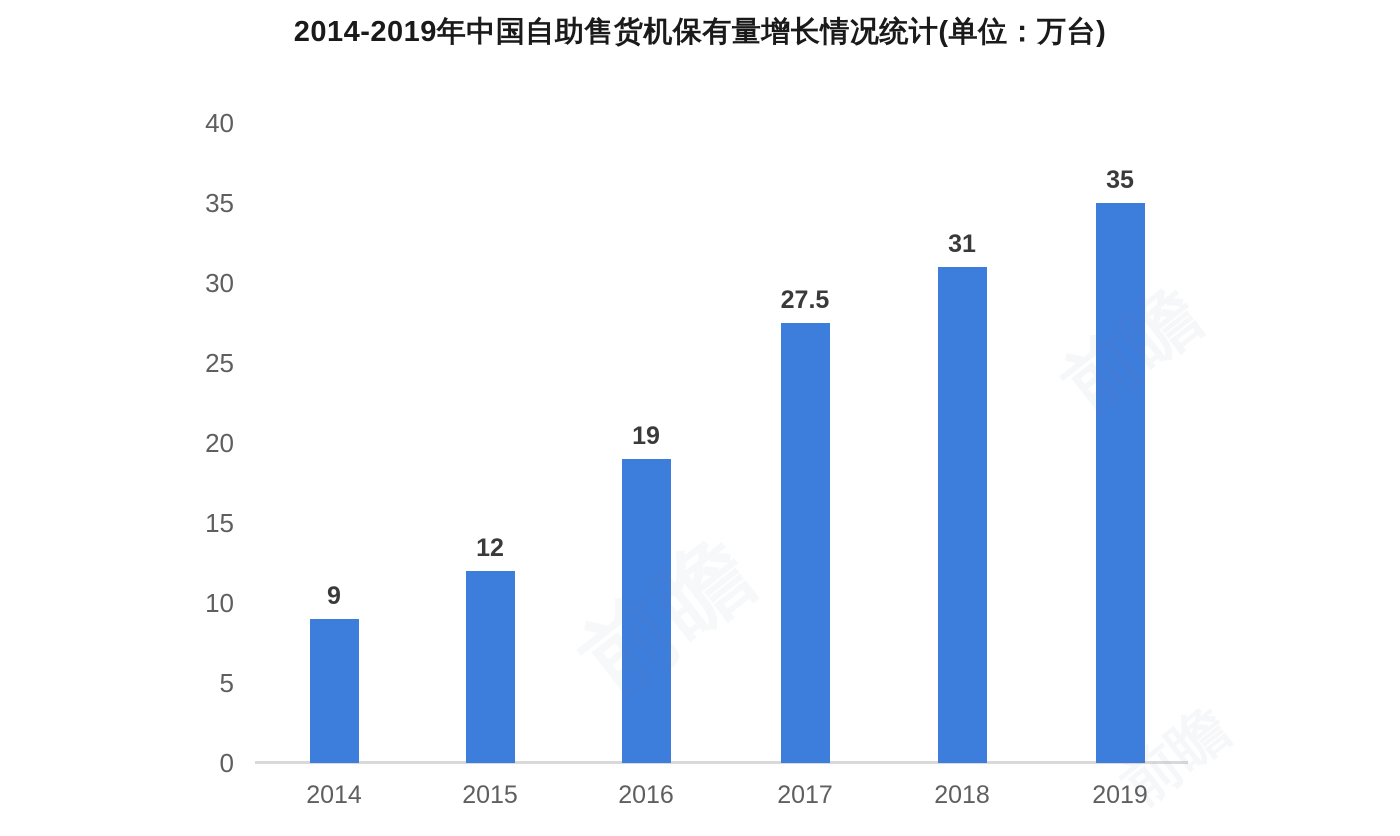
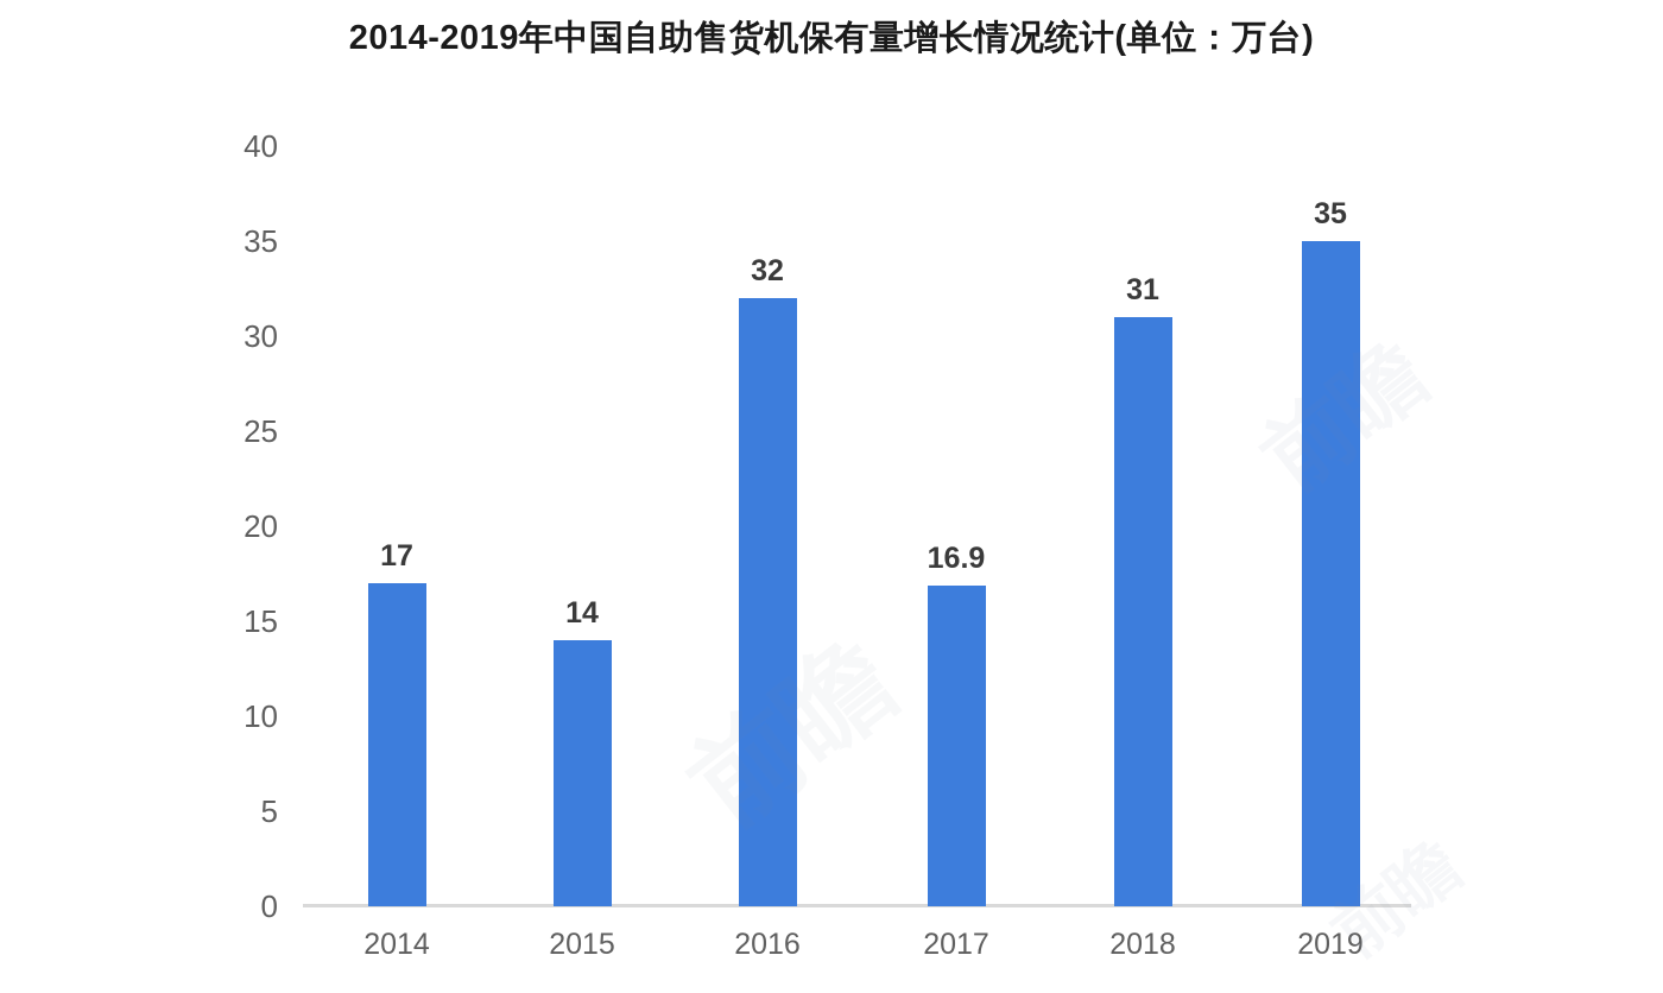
2014: 9 -> 17
2015: 12 -> 14
2016: 19 -> 32
2017: 27.5 -> 16.9
